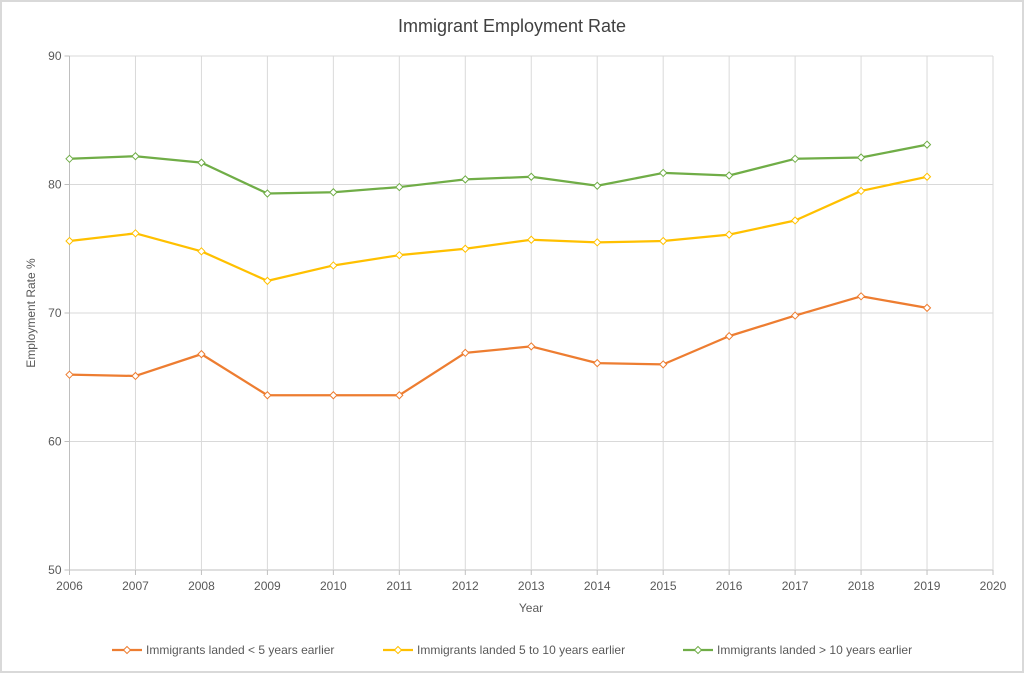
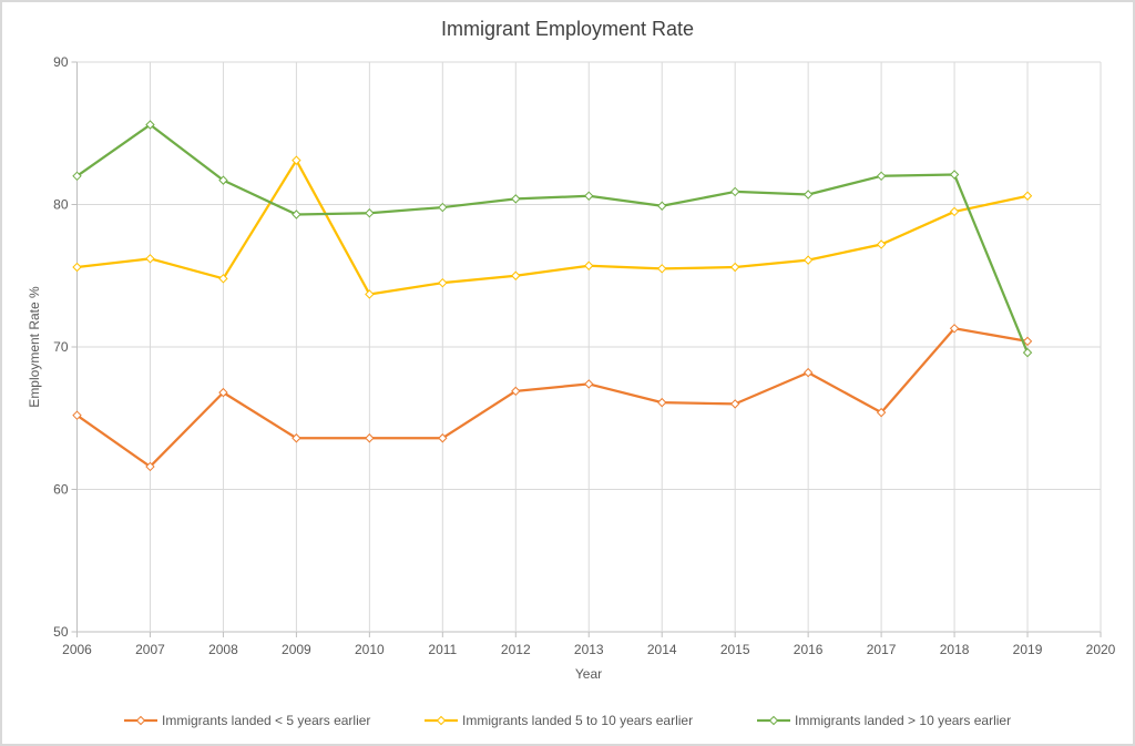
Immigrants landed < 5 years earlier/2007: 65.1 -> 61.6
Immigrants landed > 10 years earlier/2007: 82.2 -> 85.6
Immigrants landed 5 to 10 years earlier/2009: 72.5 -> 83.1
Immigrants landed < 5 years earlier/2017: 69.8 -> 65.4
Immigrants landed > 10 years earlier/2019: 83.1 -> 69.6
